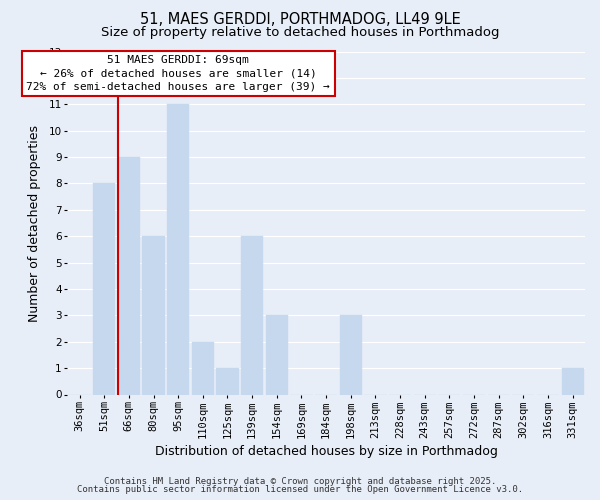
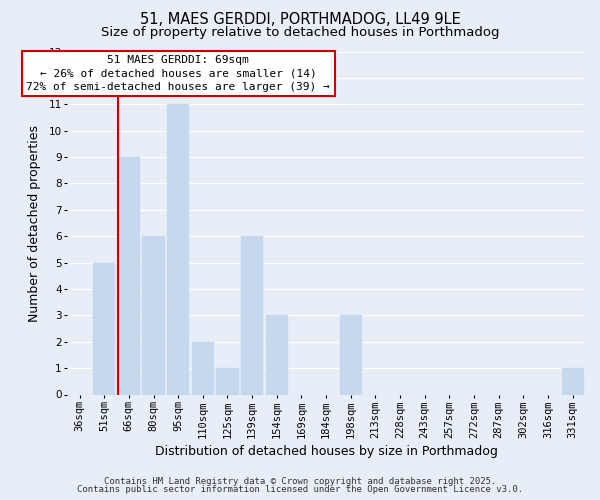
51sqm: 8 -> 5
